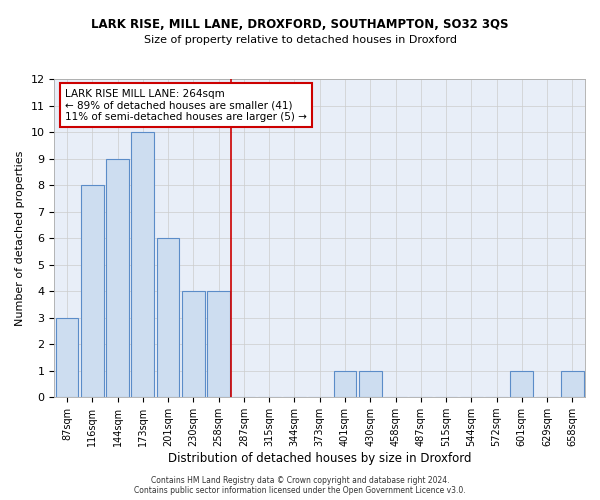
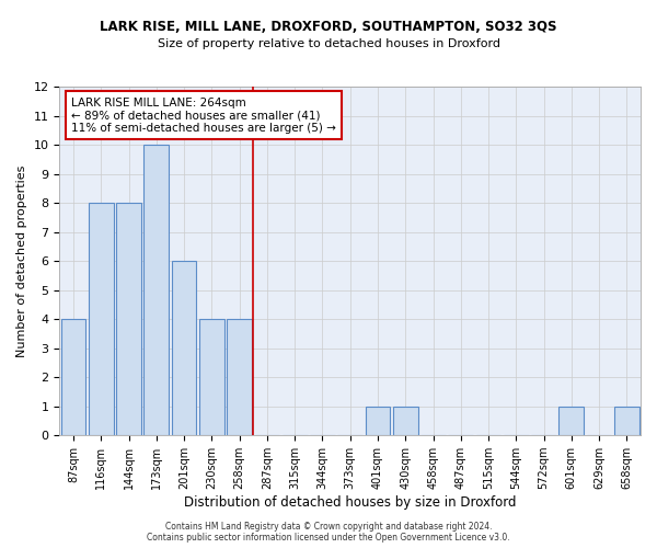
87sqm: 3 -> 4
144sqm: 9 -> 8
